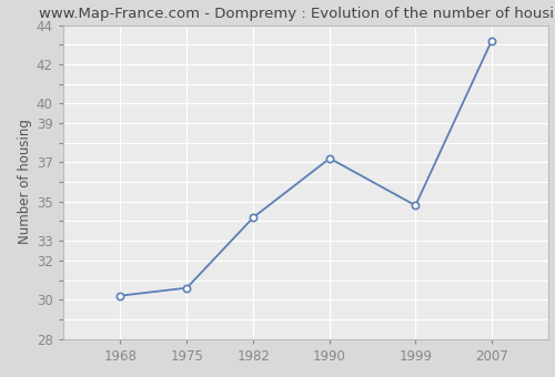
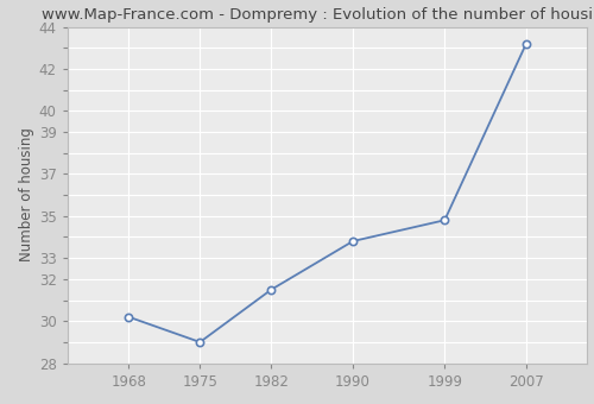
1975: 30.6 -> 29.0
1982: 34.2 -> 31.5
1990: 37.2 -> 33.8
